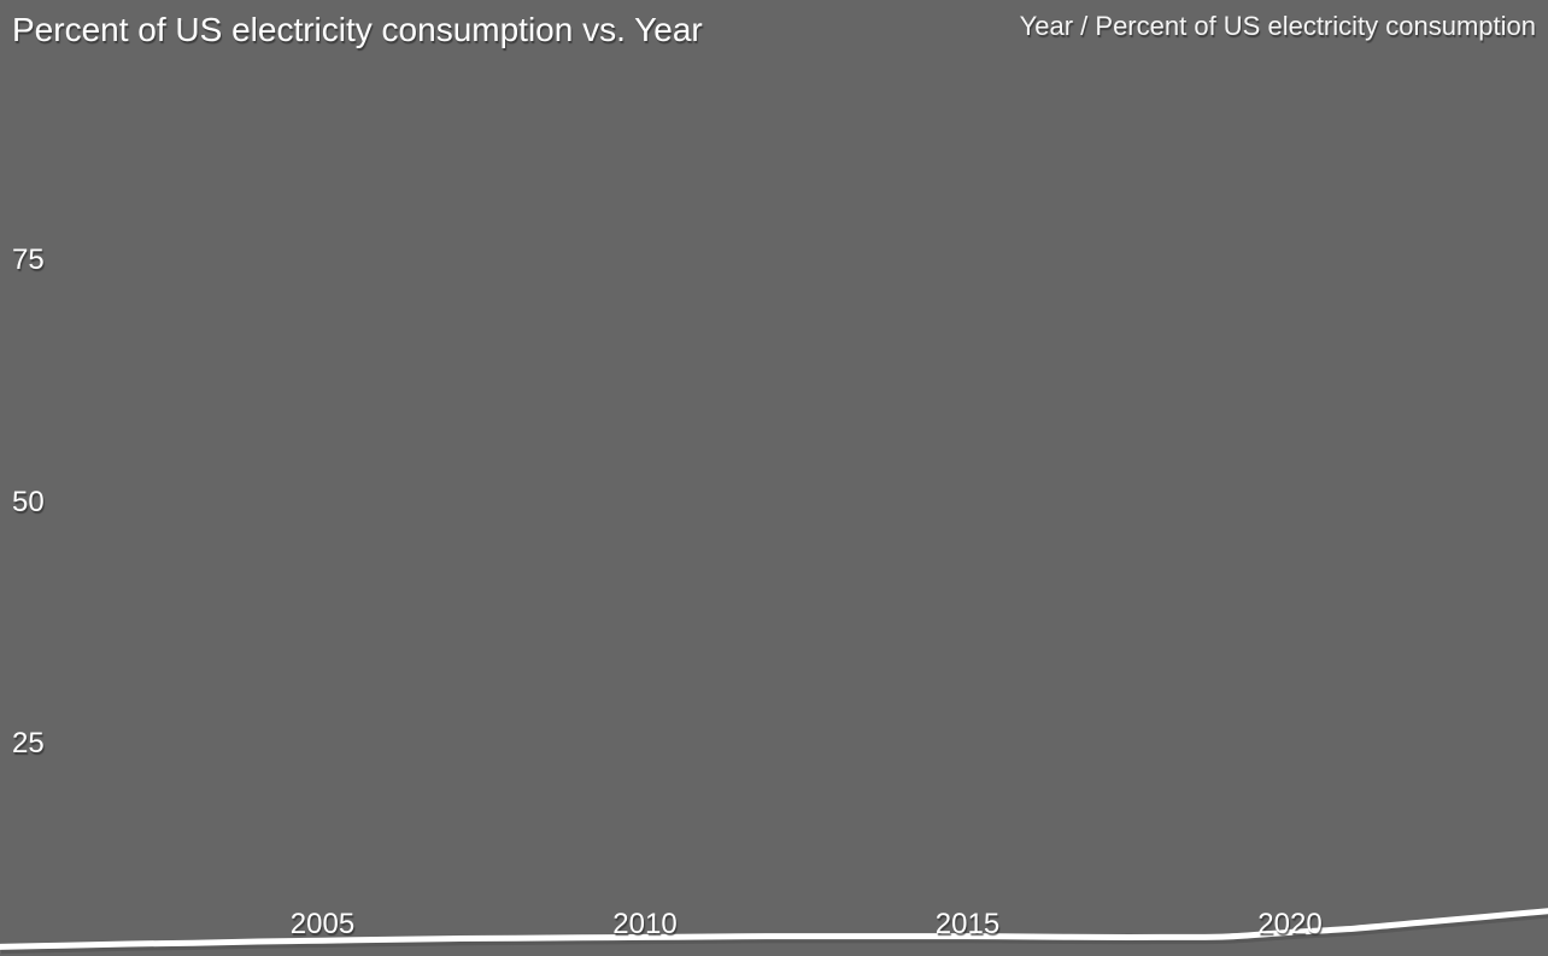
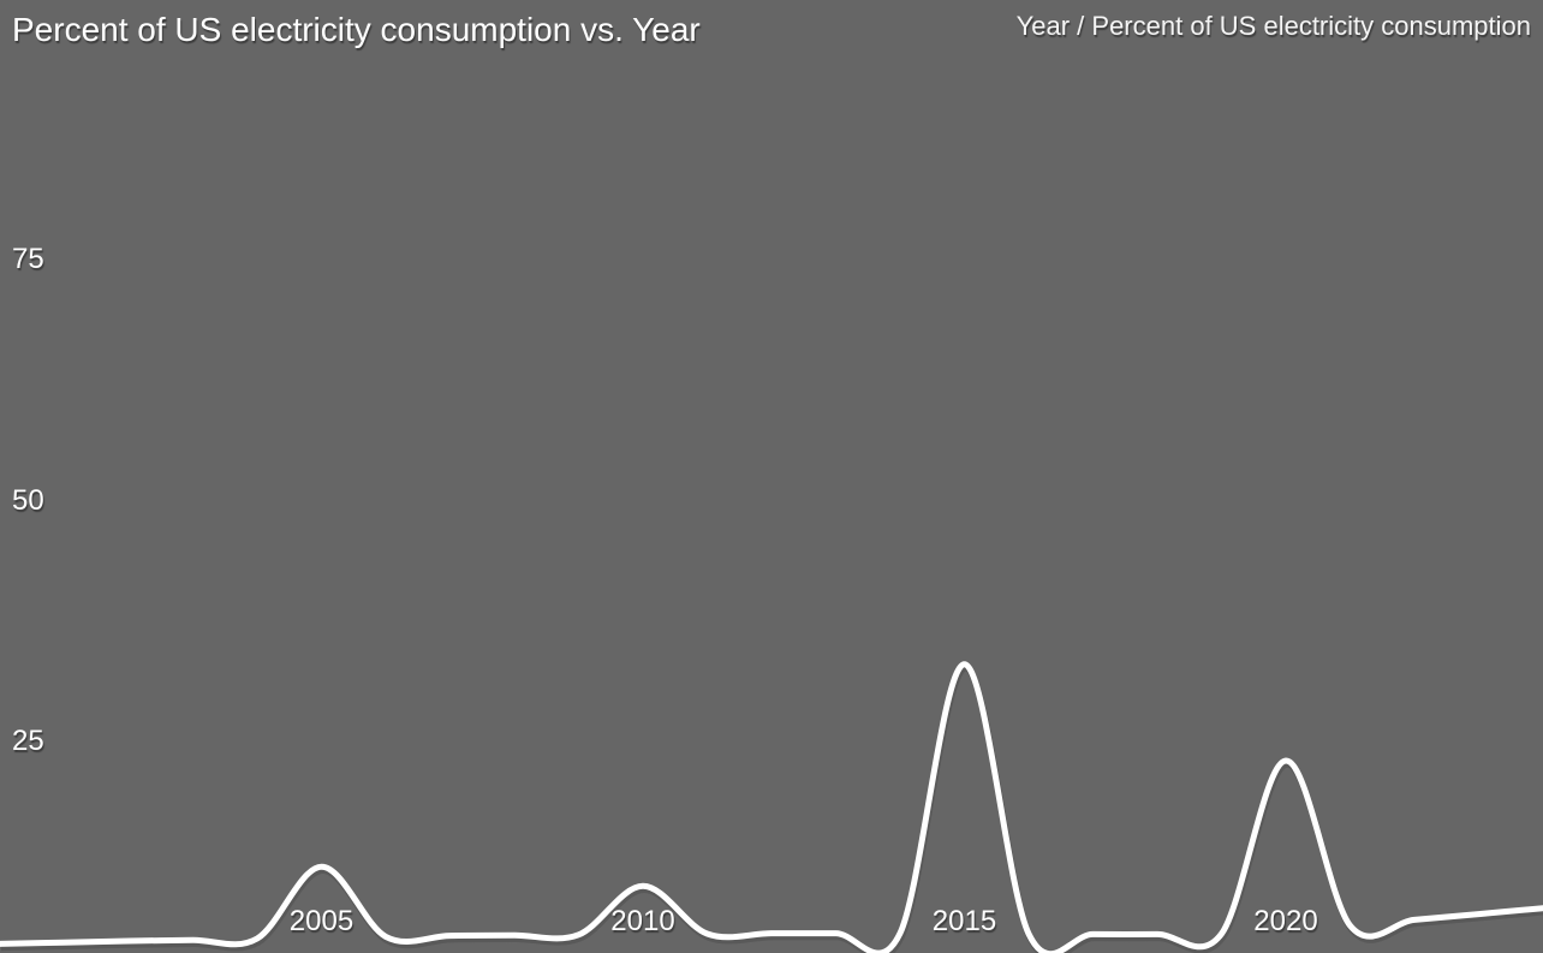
2005: 5 -> 12
2010: 5 -> 10
2015: 5 -> 33
2020: 6 -> 23
